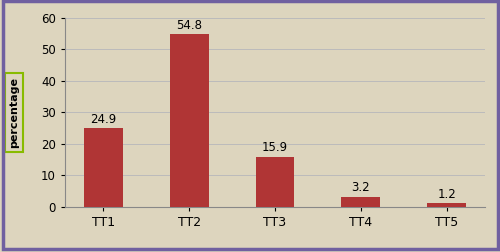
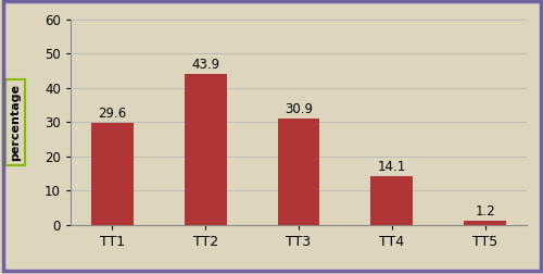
TT1: 24.9 -> 29.6
TT2: 54.8 -> 43.9
TT3: 15.9 -> 30.9
TT4: 3.2 -> 14.1
